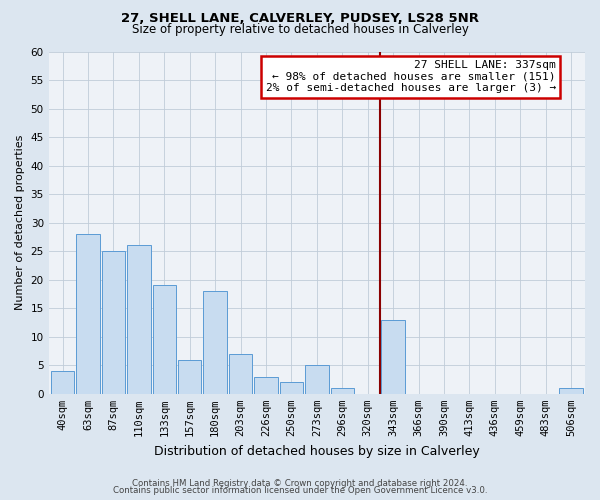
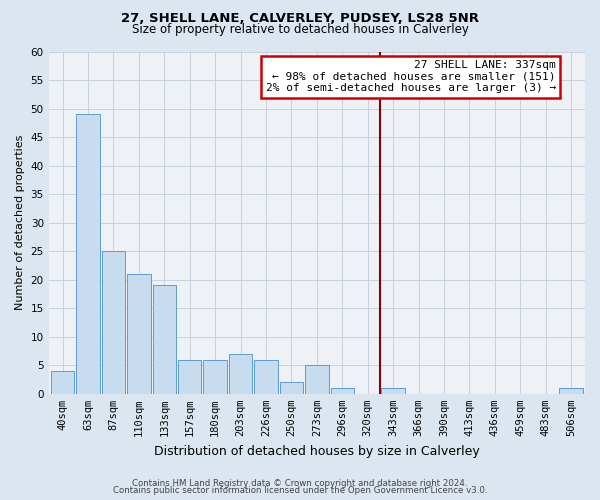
63sqm: 28 -> 49
110sqm: 26 -> 21
180sqm: 18 -> 6
226sqm: 3 -> 6
343sqm: 13 -> 1
